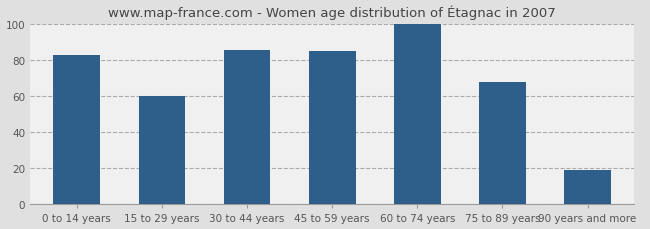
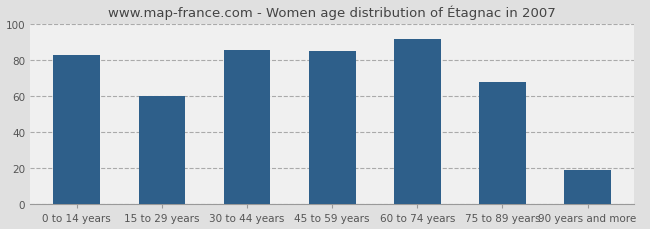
60 to 74 years: 100 -> 92
